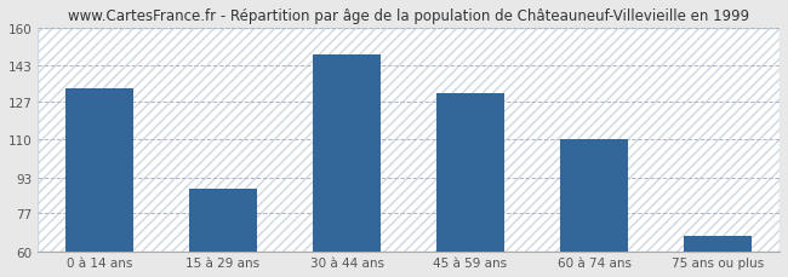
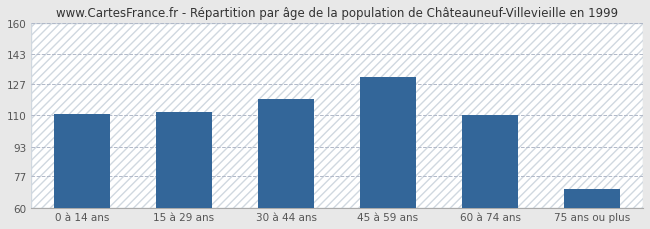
0 à 14 ans: 133 -> 111
15 à 29 ans: 88 -> 112
30 à 44 ans: 148 -> 119
75 ans ou plus: 67 -> 70
